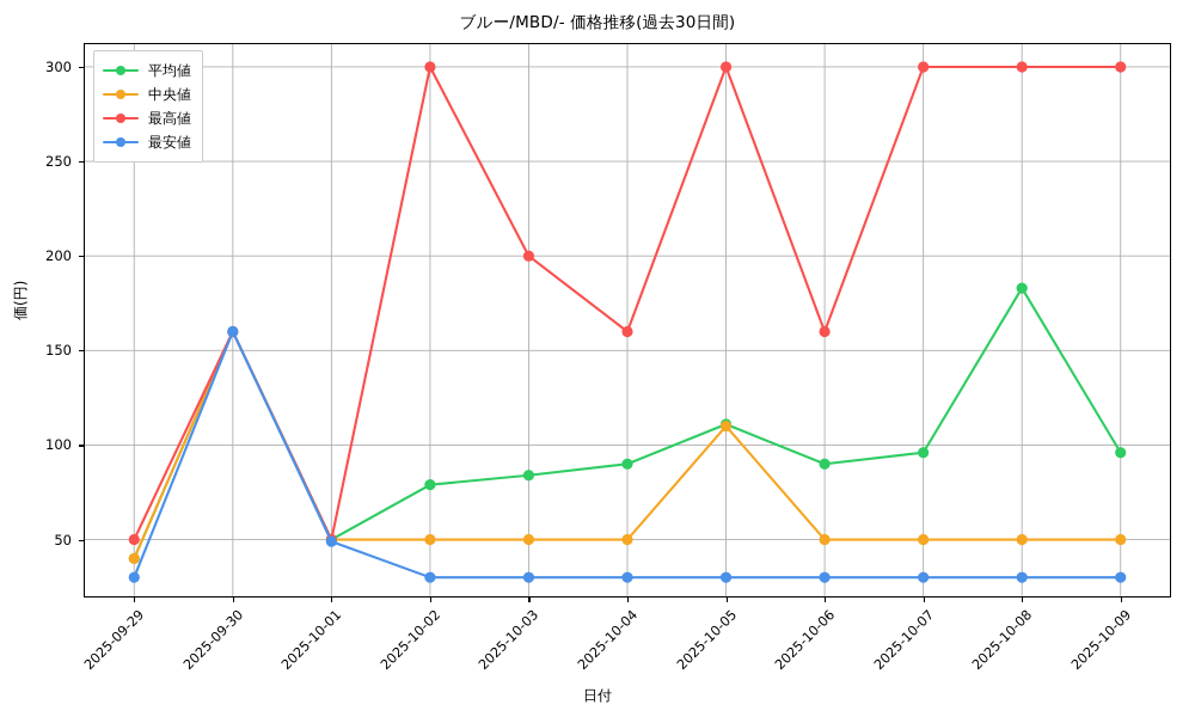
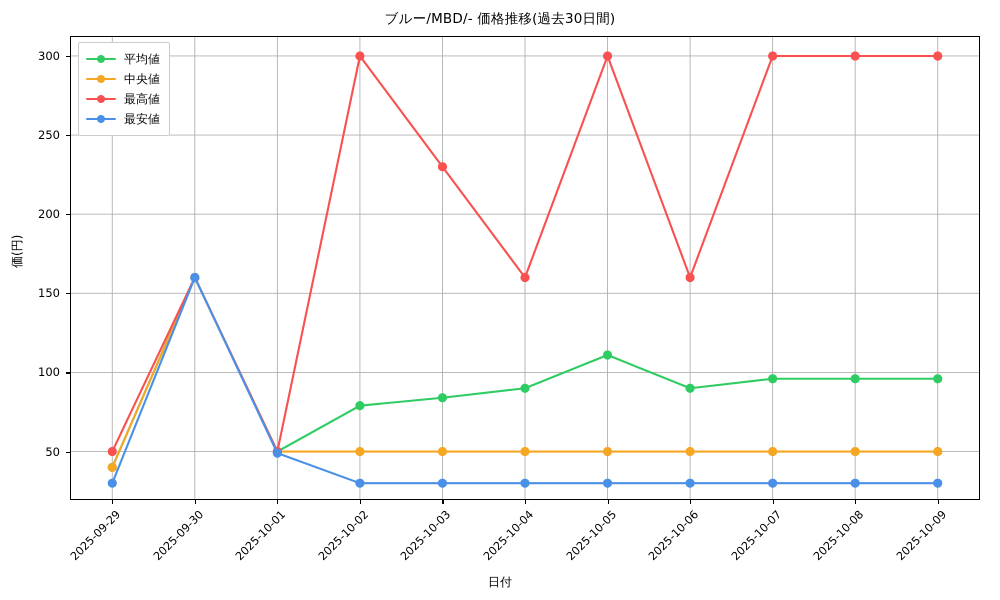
最高値/2025-10-03: 200 -> 230
中央値/2025-10-05: 110 -> 50
平均値/2025-10-08: 183 -> 96
